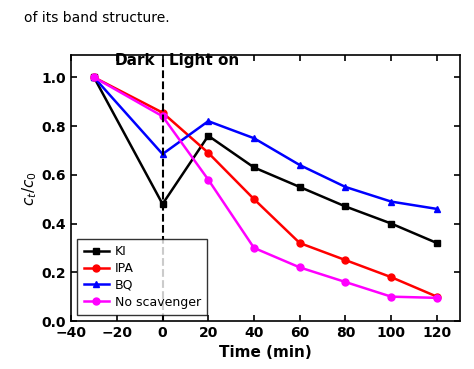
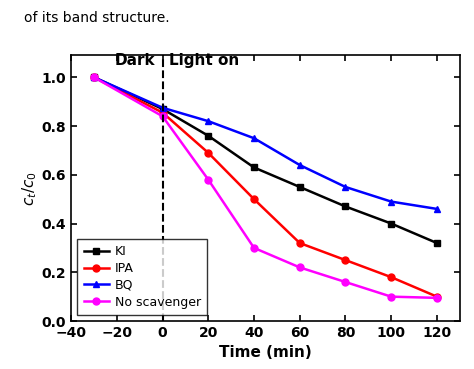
KI/0: 0.48 -> 0.87
BQ/0: 0.685 -> 0.875
